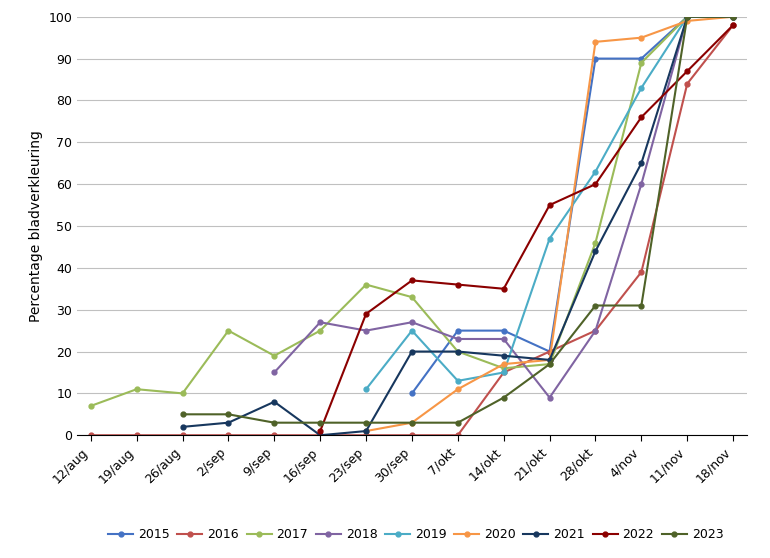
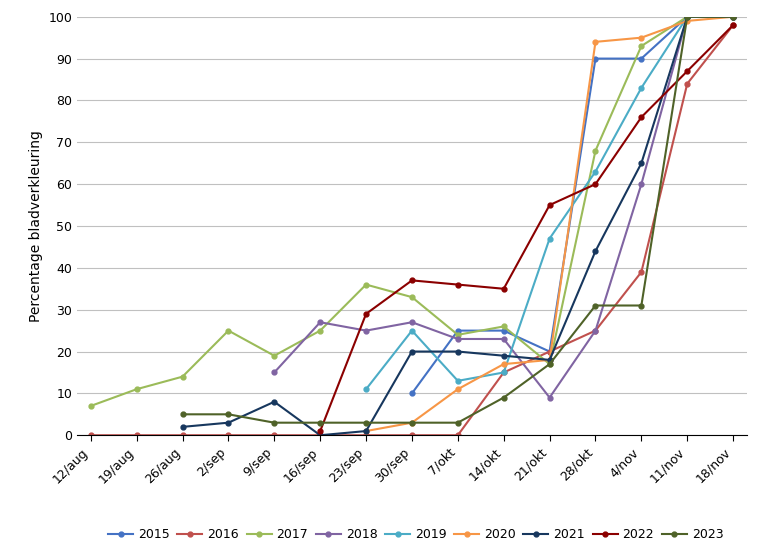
2017/26/aug: 10 -> 14
2017/7/okt: 20 -> 24
2017/14/okt: 16 -> 26
2017/28/okt: 46 -> 68
2017/4/nov: 89 -> 93
